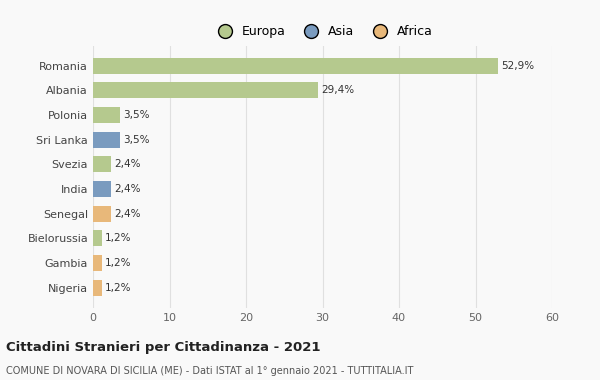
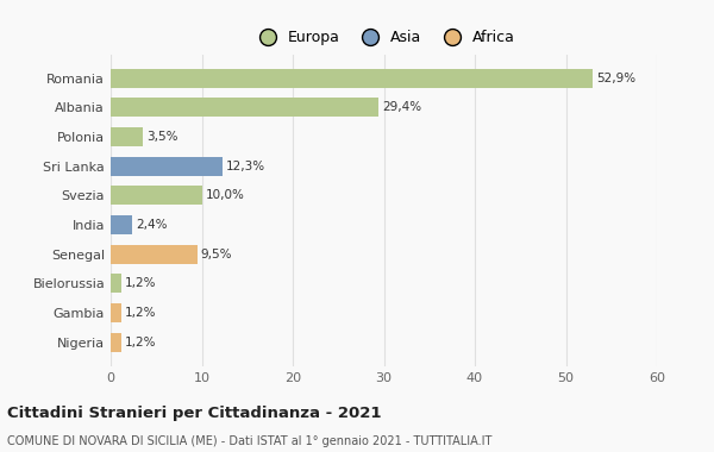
Sri Lanka: 3,5% -> 12,3%
Svezia: 2,4% -> 10,0%
Senegal: 2,4% -> 9,5%
